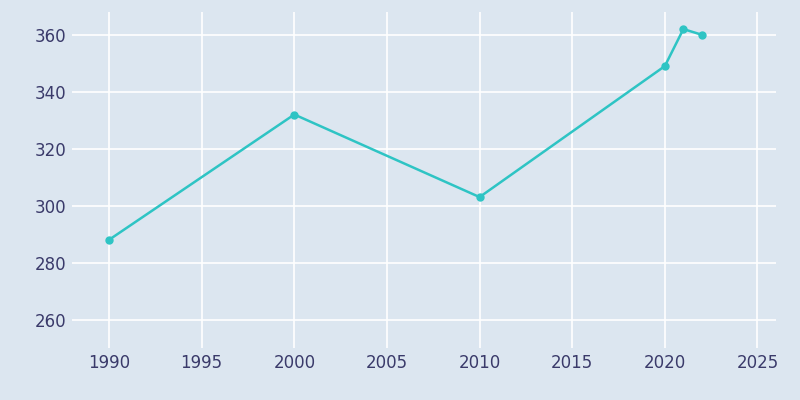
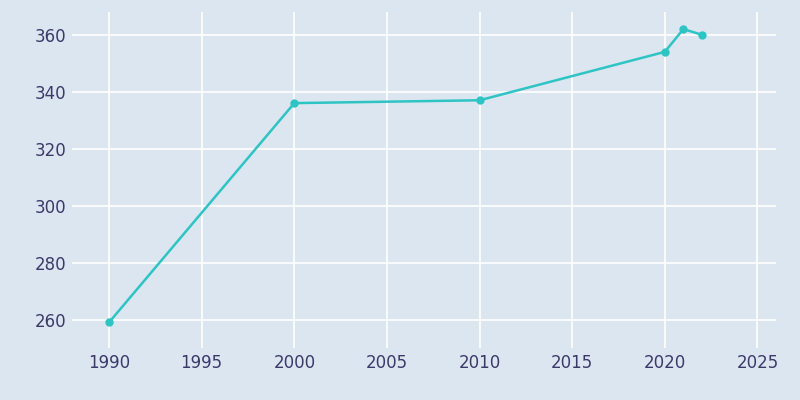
1990: 288 -> 259
2000: 332 -> 336
2010: 303 -> 337
2020: 349 -> 354
